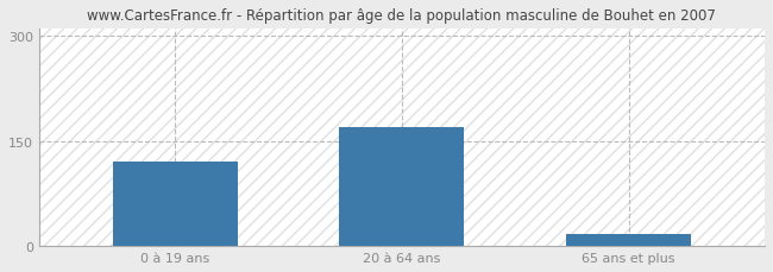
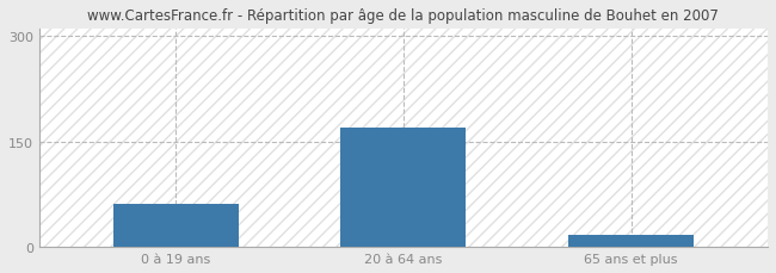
0 à 19 ans: 120 -> 62
